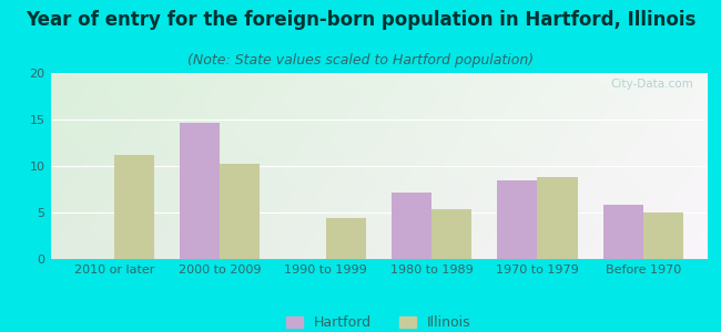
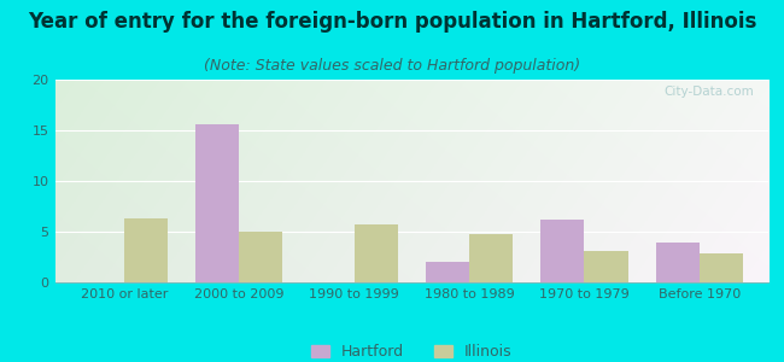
Illinois/2010 or later: 11.2 -> 6.3
Hartford/2000 to 2009: 14.6 -> 15.6
Illinois/2000 to 2009: 10.2 -> 5.0
Illinois/1990 to 1999: 4.4 -> 5.7
Hartford/1980 to 1989: 7.2 -> 2.0
Illinois/1980 to 1989: 5.4 -> 4.8
Hartford/1970 to 1979: 8.4 -> 6.2
Illinois/1970 to 1979: 8.8 -> 3.1
Hartford/Before 1970: 5.8 -> 3.9
Illinois/Before 1970: 5.0 -> 2.9
